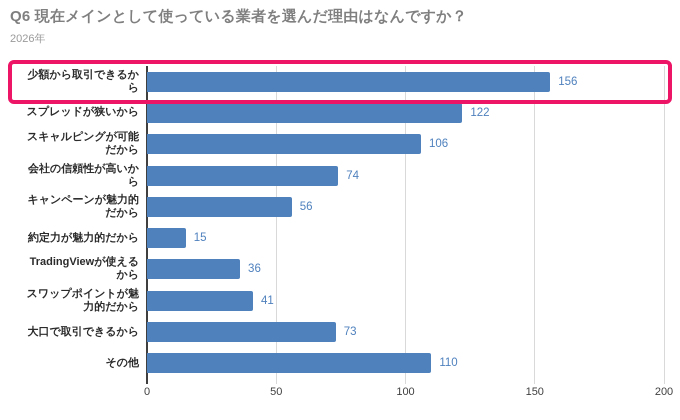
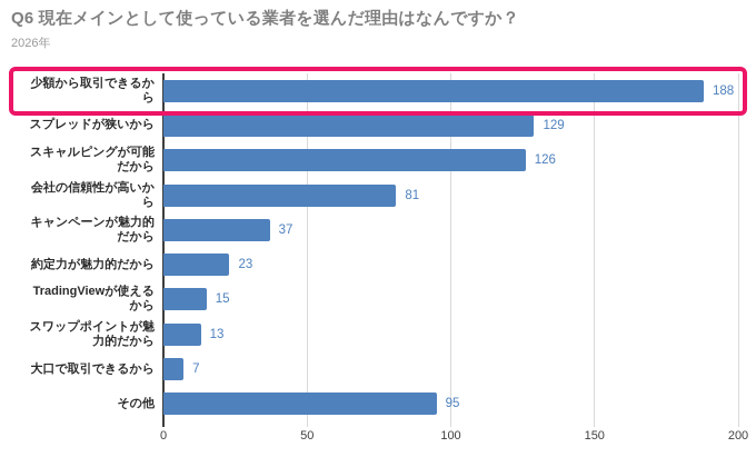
少額から取引できるから: 156 -> 188
スプレッドが狭いから: 122 -> 129
スキャルピングが可能だから: 106 -> 126
会社の信頼性が高いから: 74 -> 81
キャンペーンが魅力的だから: 56 -> 37
約定力が魅力的だから: 15 -> 23
TradingViewが使えるから: 36 -> 15
スワップポイントが魅力的だから: 41 -> 13
大口で取引できるから: 73 -> 7
その他: 110 -> 95
